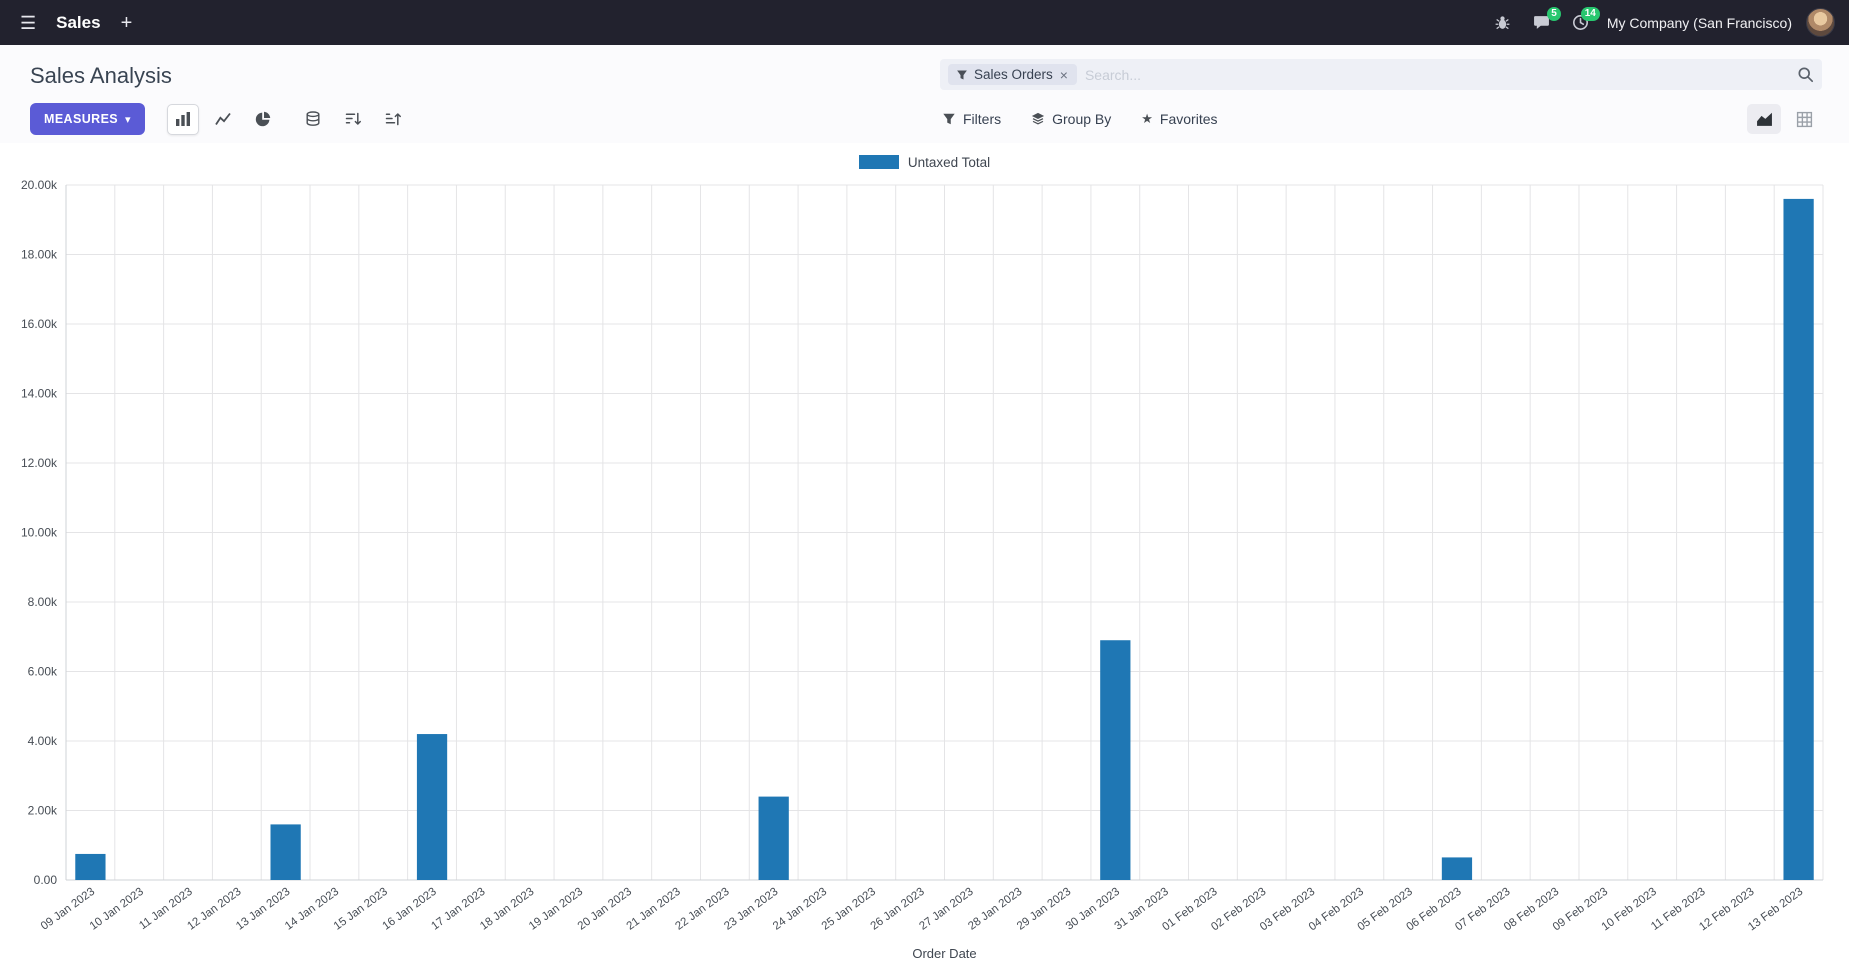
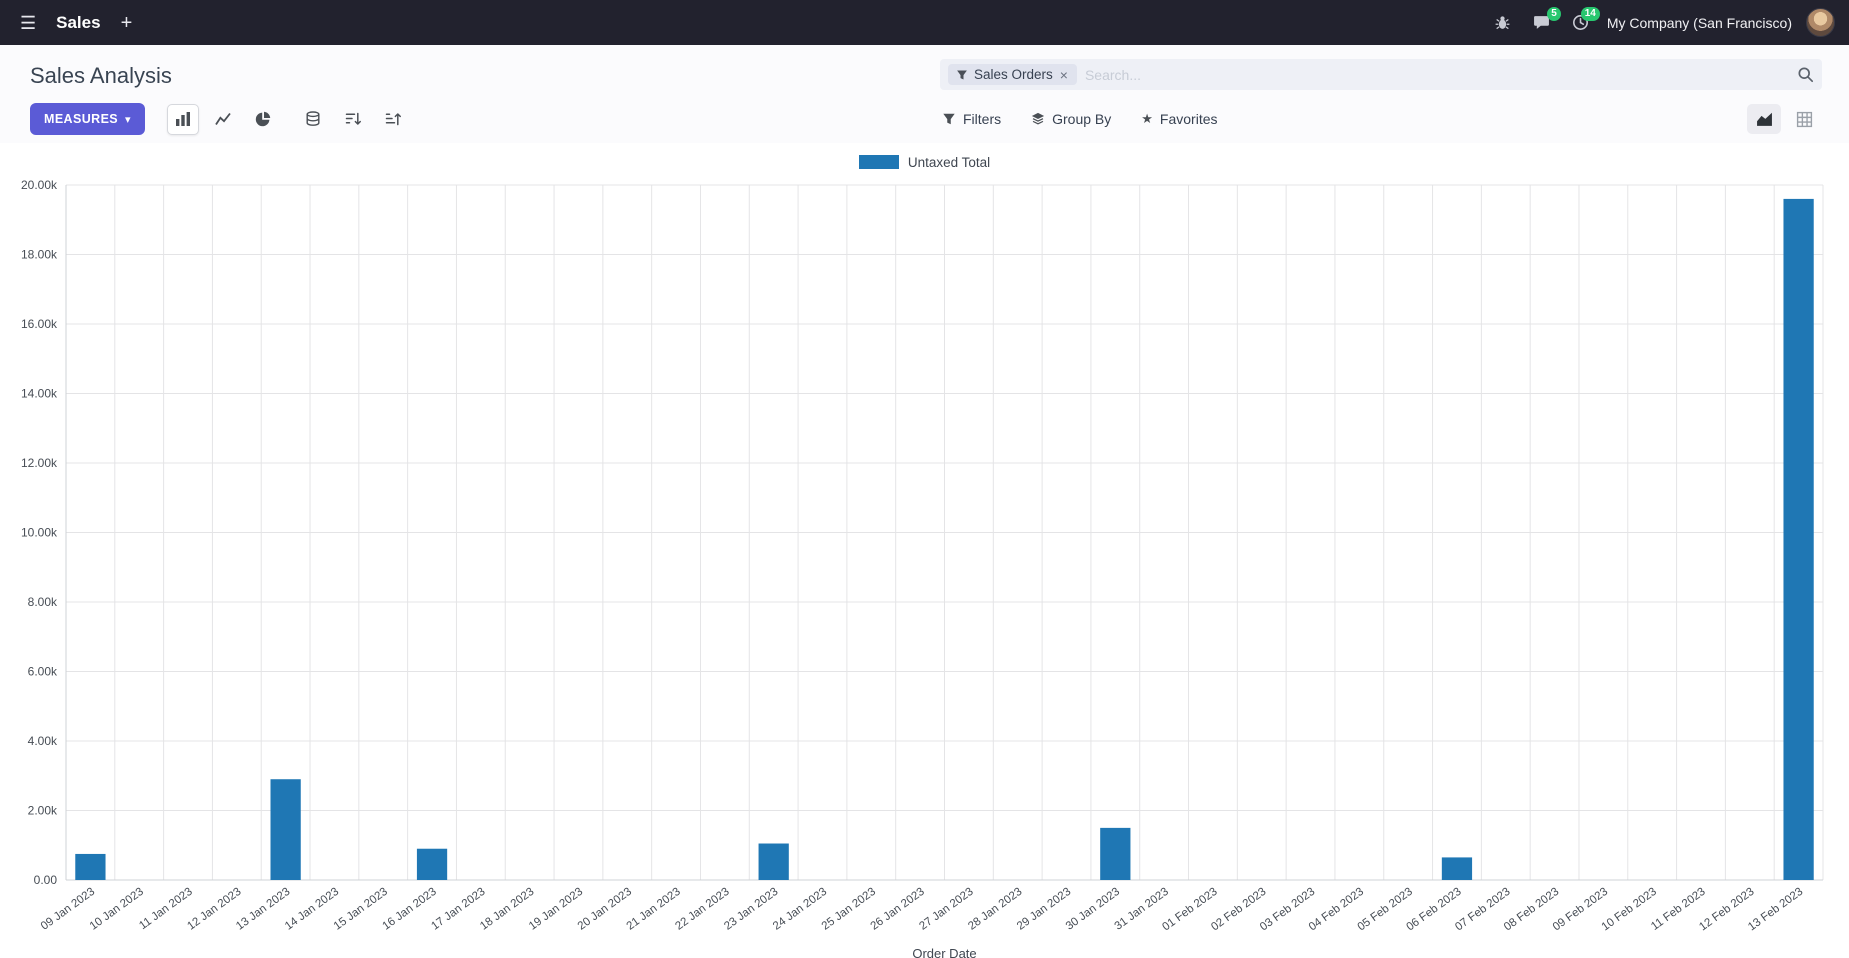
13 Jan 2023: 1.6k -> 2.9k
16 Jan 2023: 4.2k -> 0.9k
23 Jan 2023: 2.4k -> 1.0k
30 Jan 2023: 6.9k -> 1.5k
